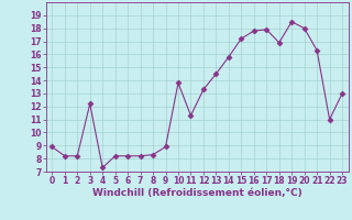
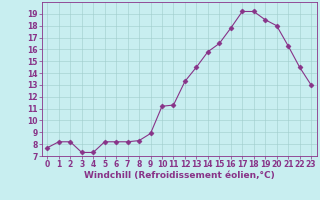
0: 8.9 -> 7.7
3: 12.2 -> 7.3
10: 13.8 -> 11.2
15: 17.2 -> 16.5
17: 17.9 -> 19.2
18: 16.9 -> 19.2
22: 11.0 -> 14.5
